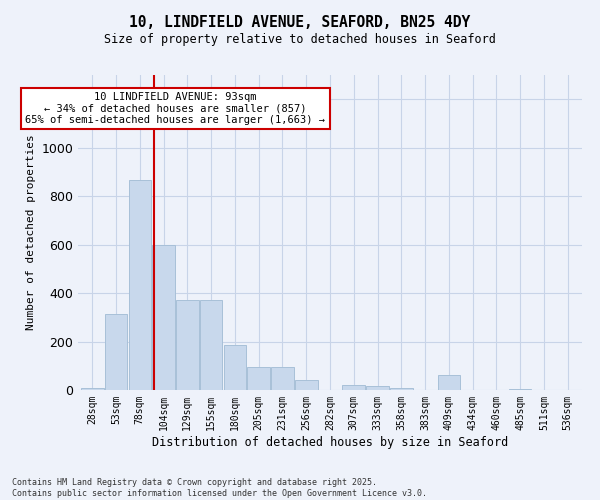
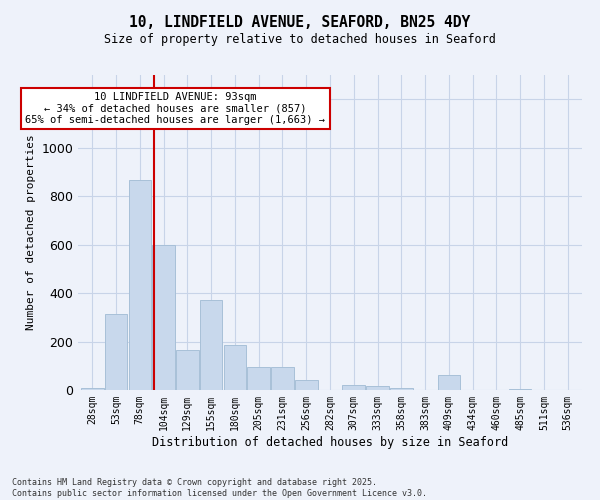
129sqm: 370 -> 165
